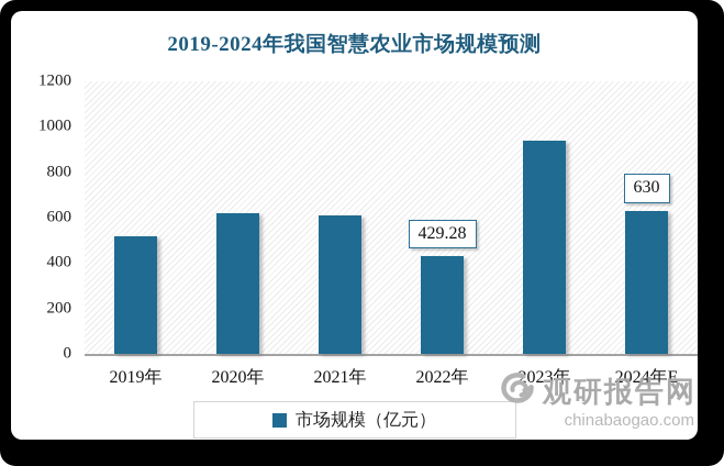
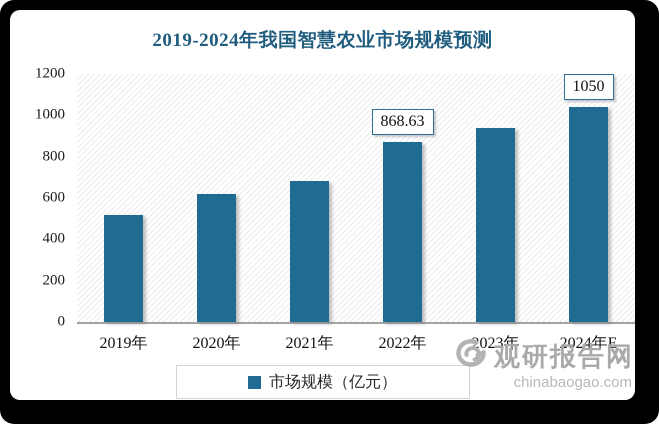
2021年: 610 -> 680
2022年: 429.28 -> 868.63
2024年E: 630 -> 1050
